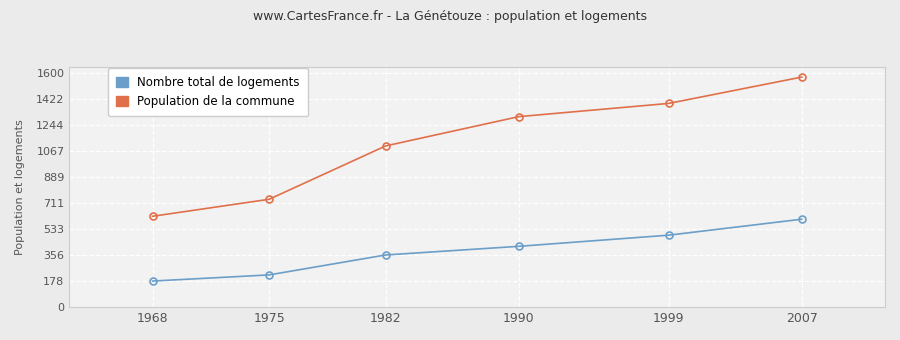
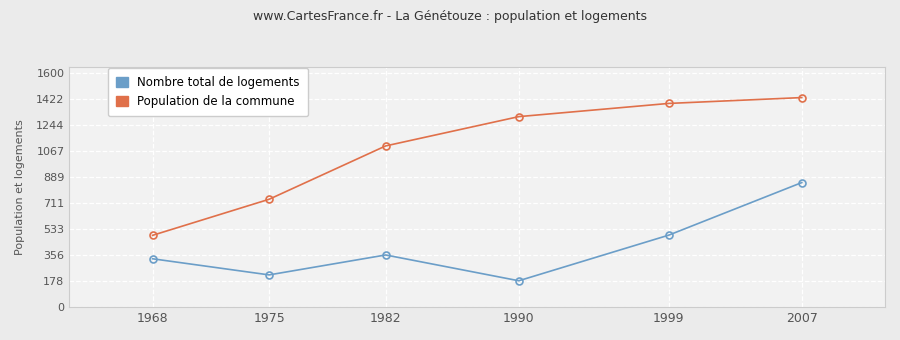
Nombre total de logements/1968: 180 -> 330
Population de la commune/1968: 620 -> 490
Nombre total de logements/1990: 420 -> 180
Nombre total de logements/2007: 600 -> 850
Population de la commune/2007: 1570 -> 1430
